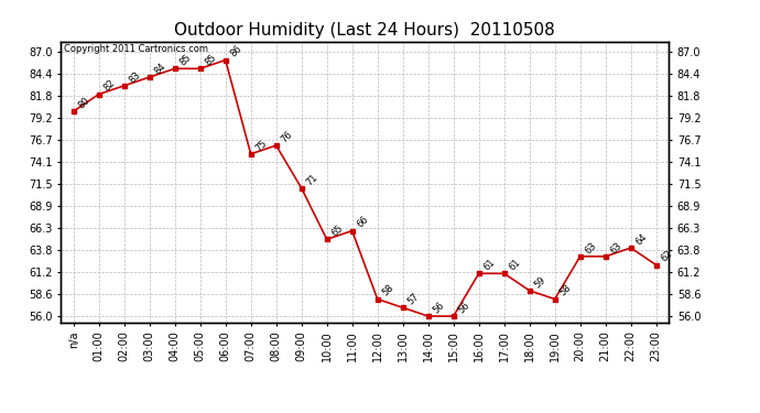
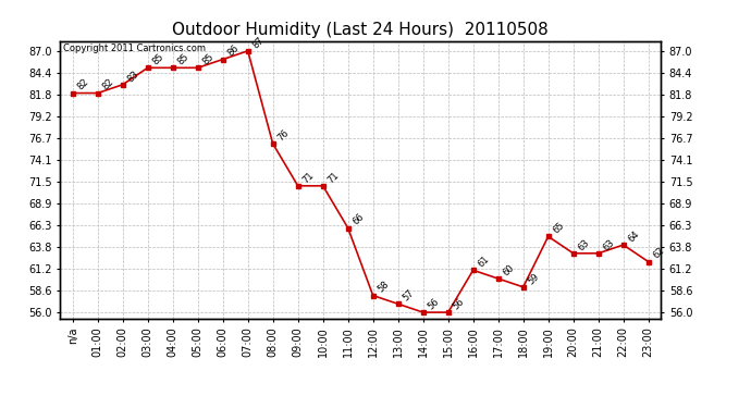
n/a: 80 -> 82
03:00: 84 -> 85
07:00: 75 -> 87
10:00: 65 -> 71
17:00: 61 -> 60
19:00: 58 -> 65
